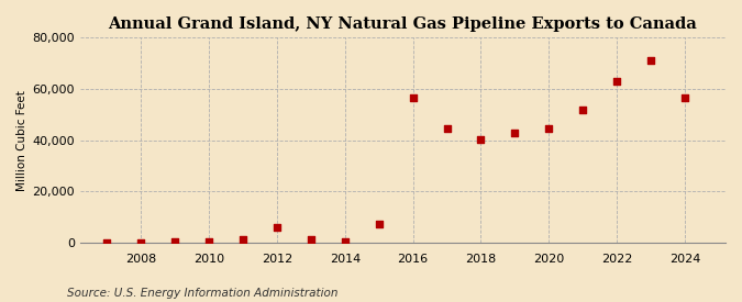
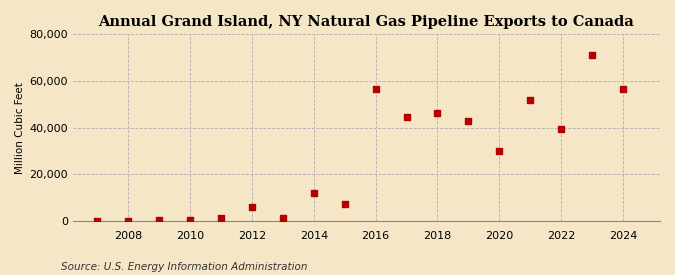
2014: 500 -> 12,000
2018: 40,500 -> 46,500
2020: 44,500 -> 30,000
2022: 63,000 -> 39,500
